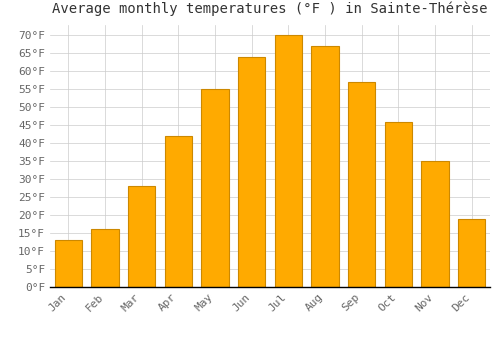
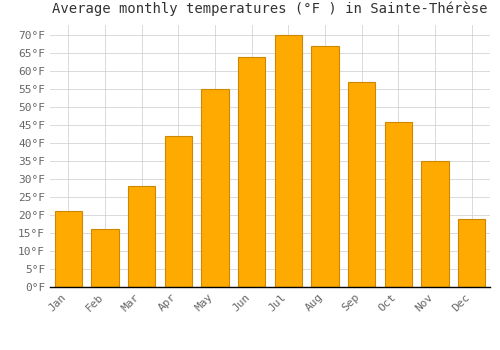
Jan: 13°F -> 21°F
